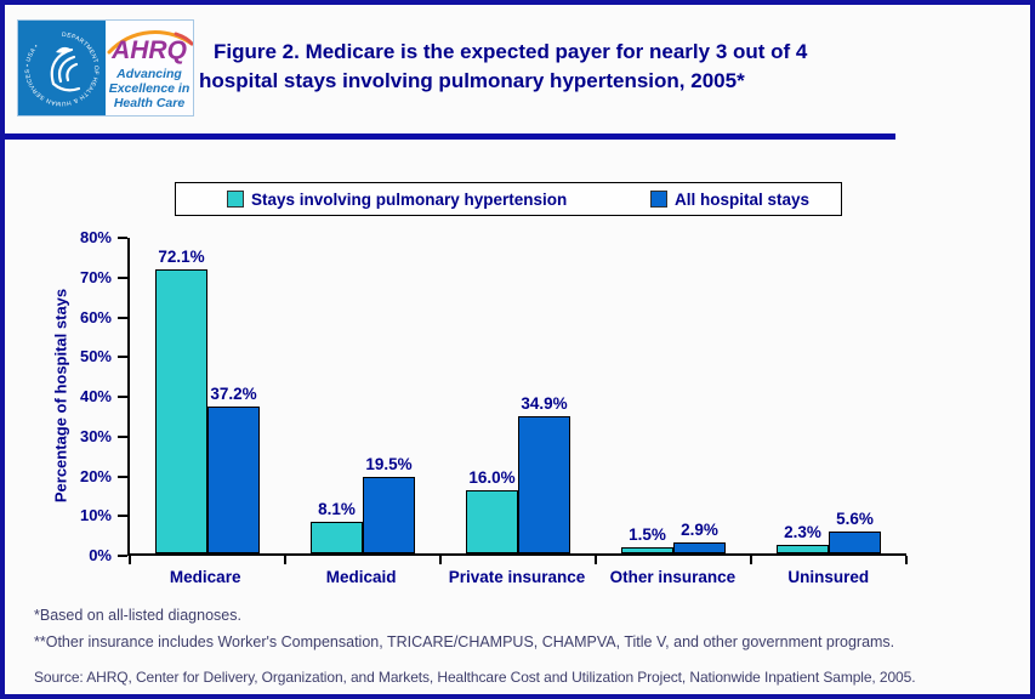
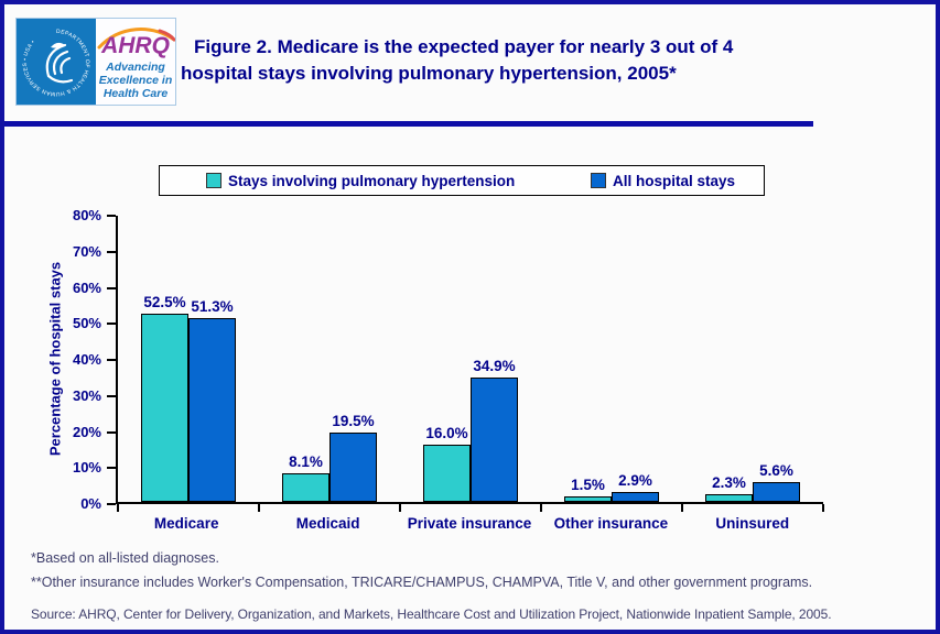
Stays involving pulmonary hypertension/Medicare: 72.1% -> 52.5%
All hospital stays/Medicare: 37.2% -> 51.3%
